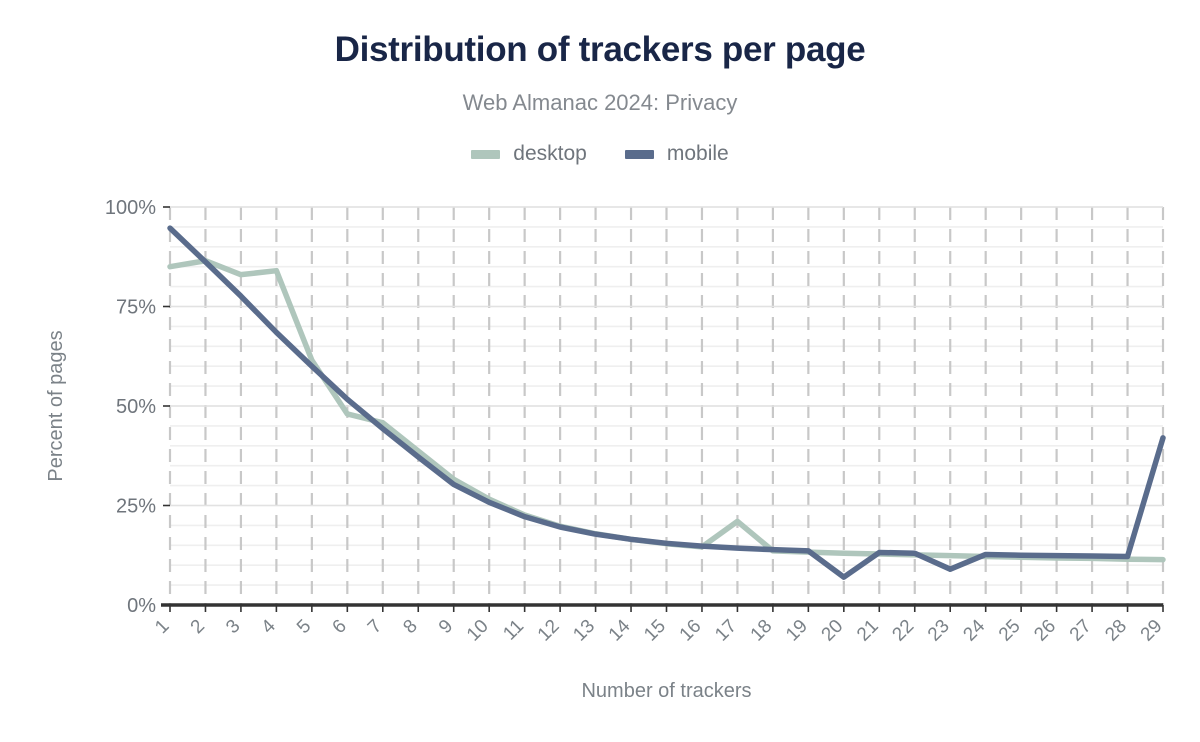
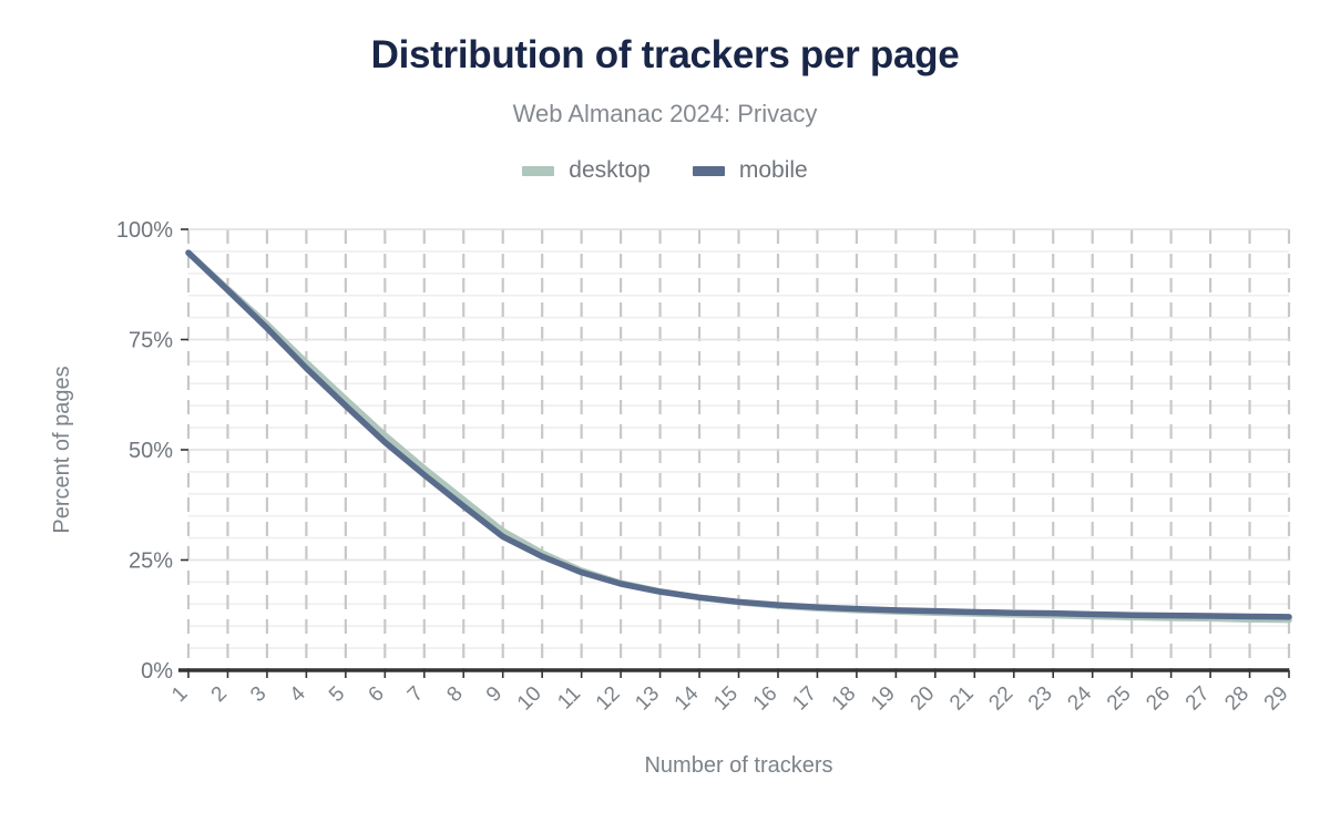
desktop/1: 85% -> 95%
desktop/3: 83% -> 78%
desktop/4: 84% -> 70%
desktop/6: 48% -> 53%
desktop/17: 21% -> 14%
mobile/20: 7% -> 13%
mobile/23: 9% -> 13%
mobile/29: 42% -> 12%
